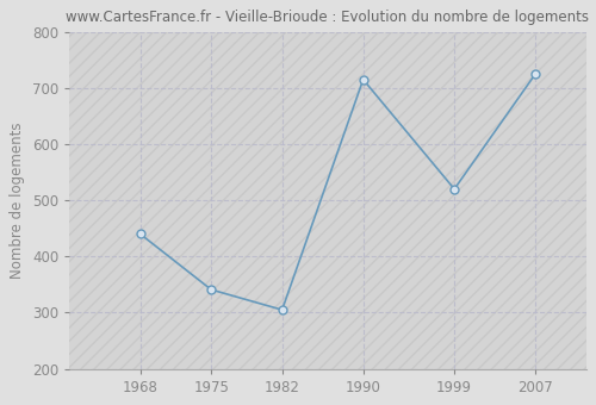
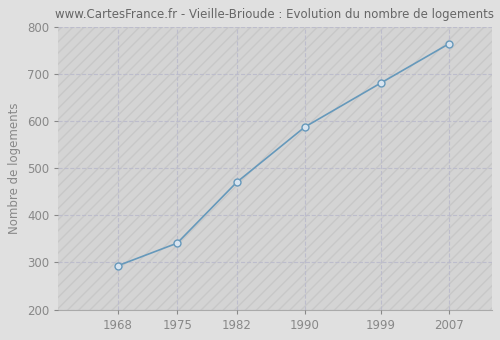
1968: 440 -> 293
1982: 305 -> 470
1990: 715 -> 587
1999: 520 -> 681
2007: 725 -> 764
